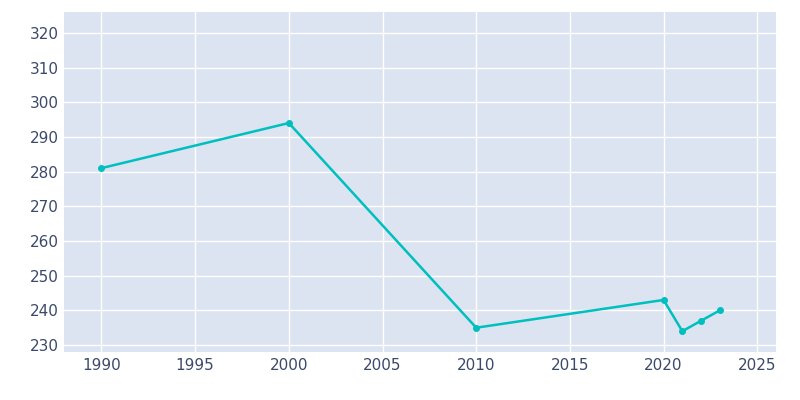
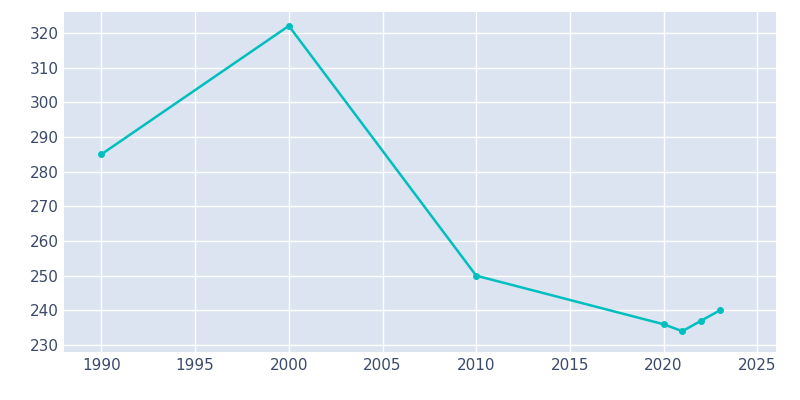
1990: 281 -> 285
2000: 294 -> 322
2010: 235 -> 250
2020: 243 -> 236
